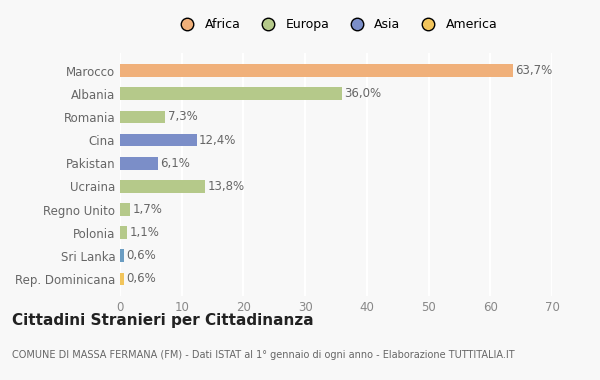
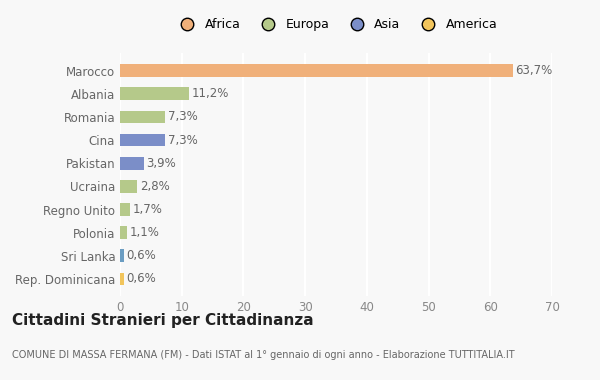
Albania: 36,0% -> 11,2%
Cina: 12,4% -> 7,3%
Pakistan: 6,1% -> 3,9%
Ucraina: 13,8% -> 2,8%
